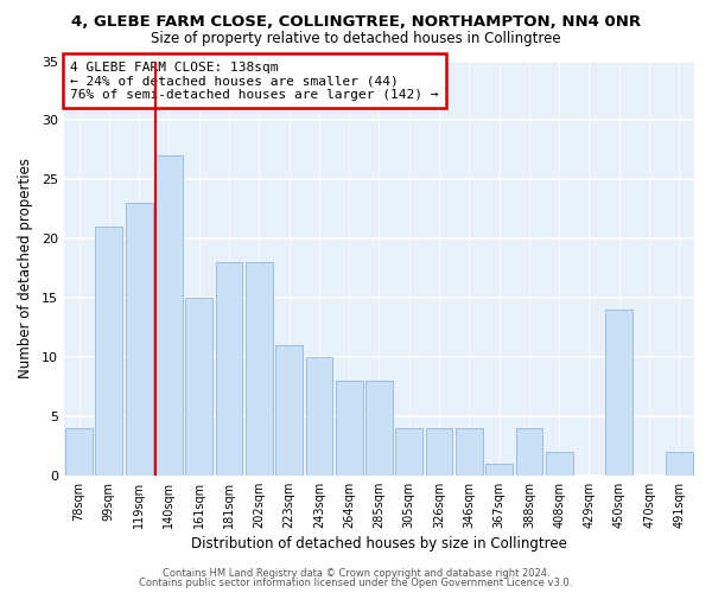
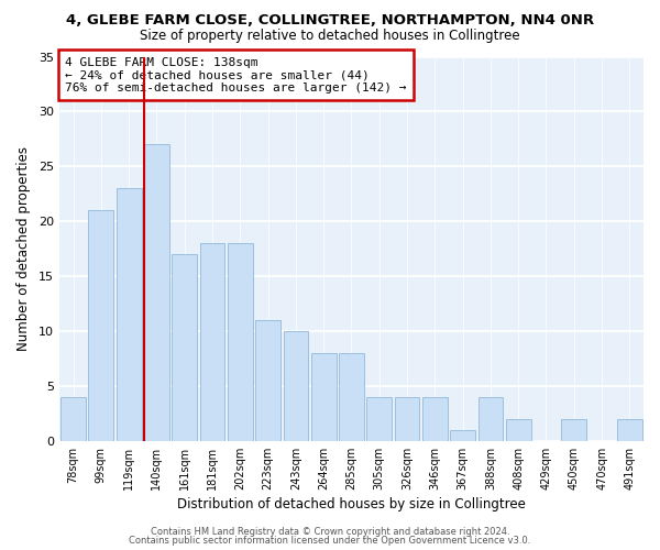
161sqm: 15 -> 17
450sqm: 14 -> 2
